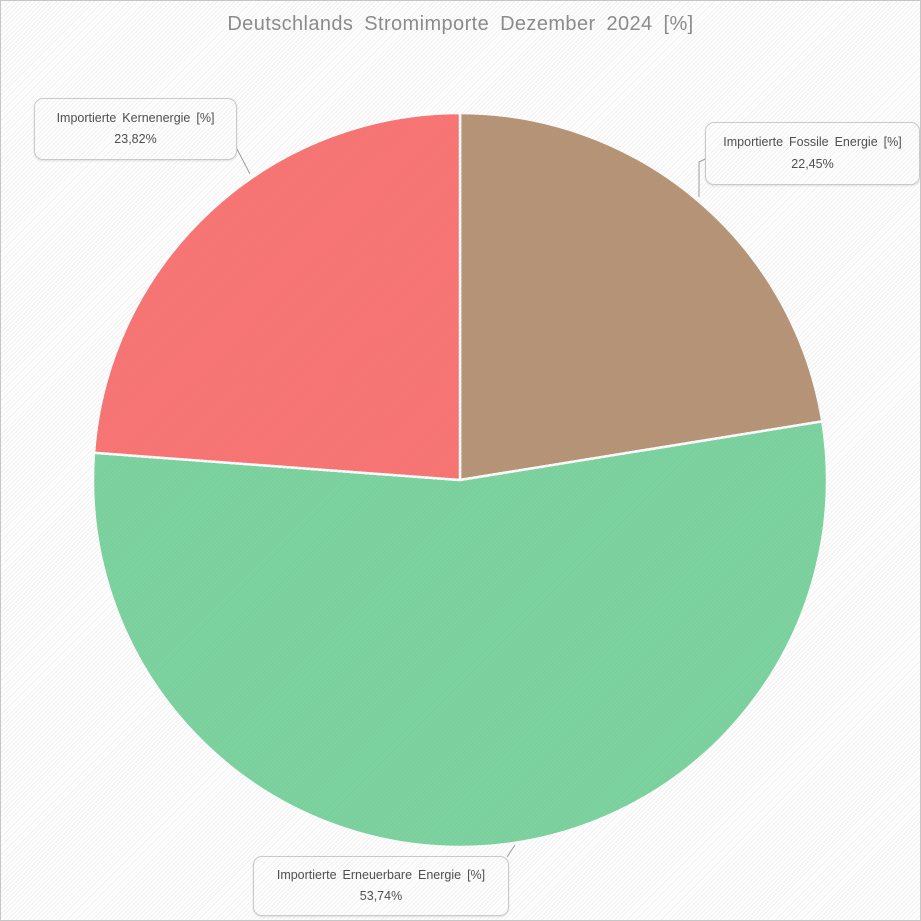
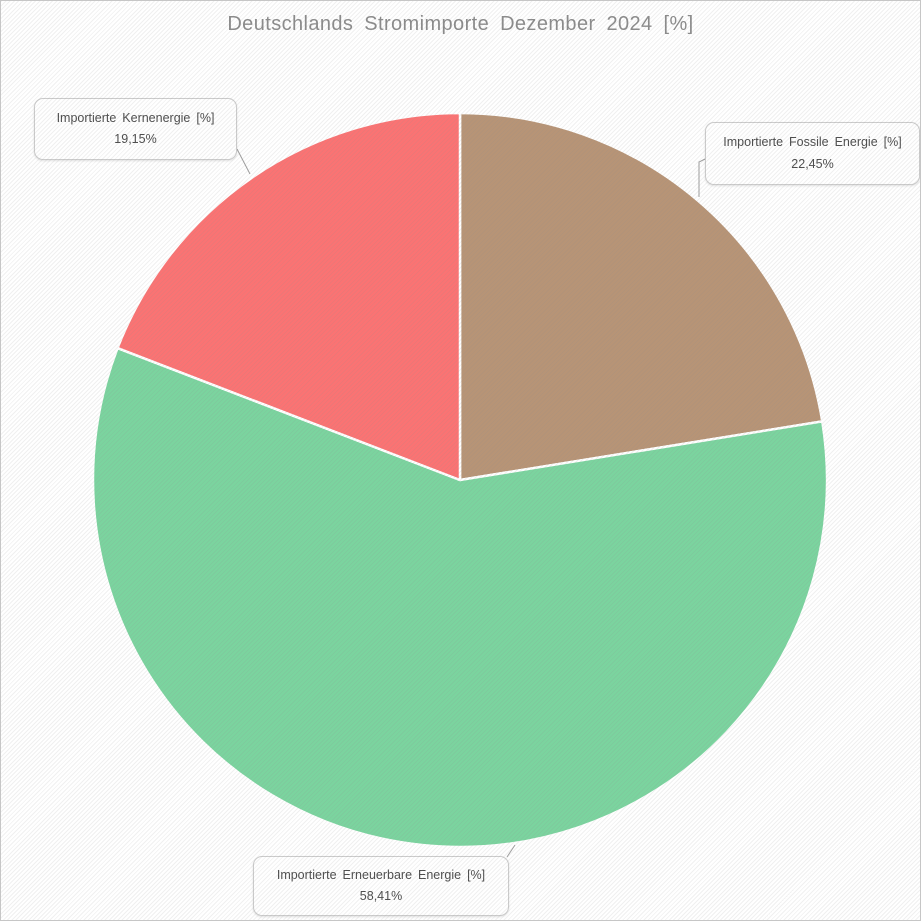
Importierte Erneuerbare Energie [%]: 53,74% -> 58,41%
Importierte Kernenergie [%]: 23,82% -> 19,15%
